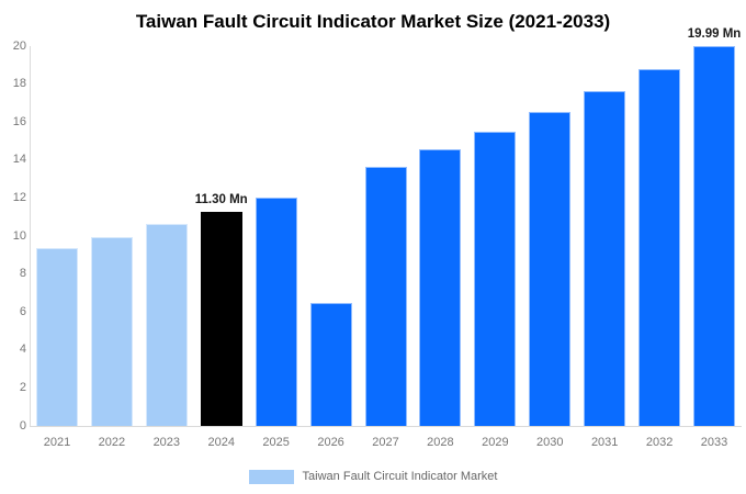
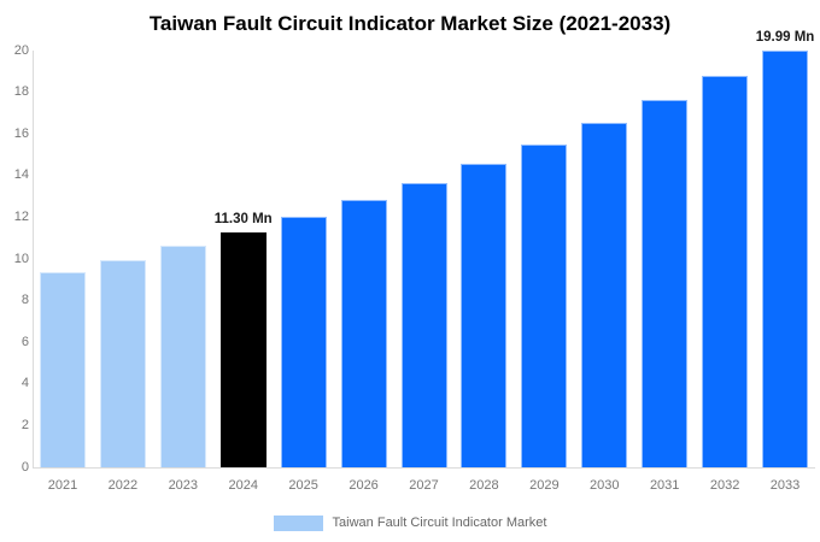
2026: 6.5 -> 12.8
